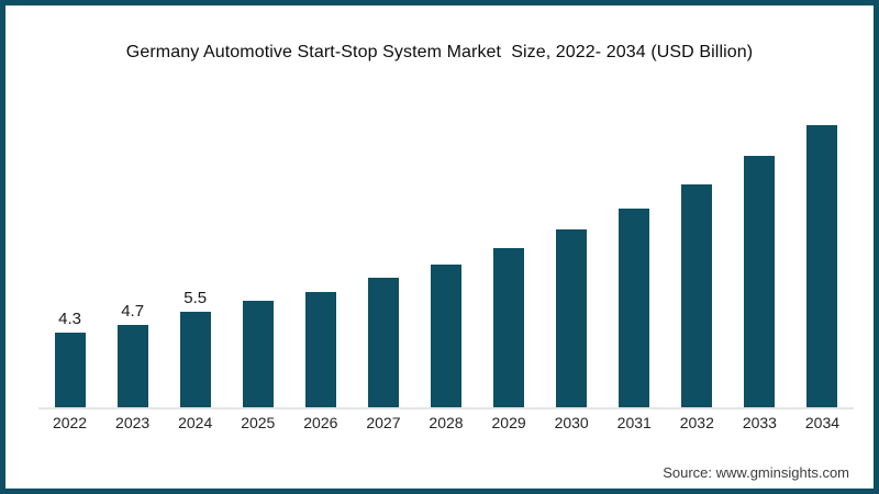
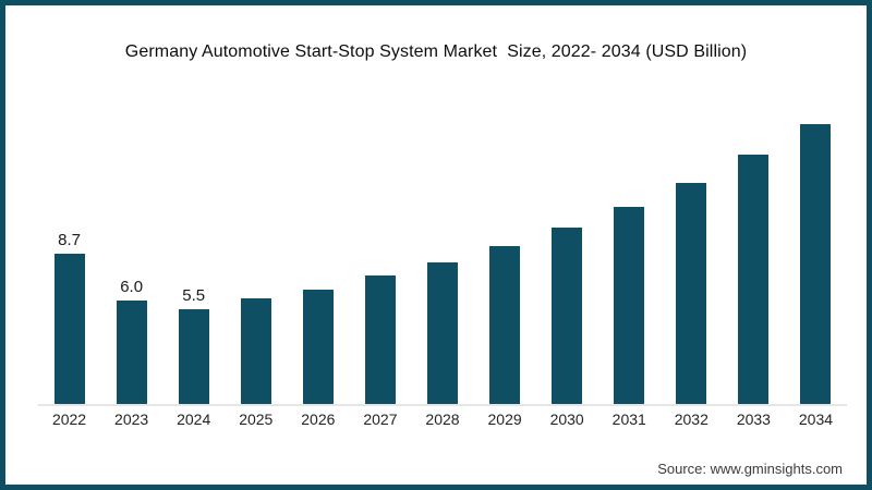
2022: 4.3 -> 8.7
2023: 4.7 -> 6.0
